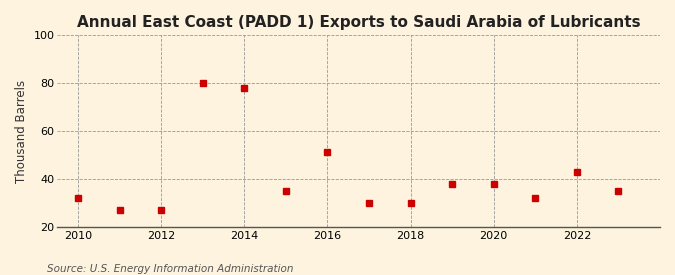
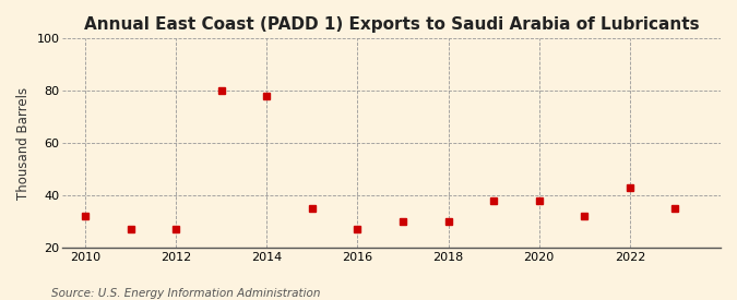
2016: 51 -> 27
